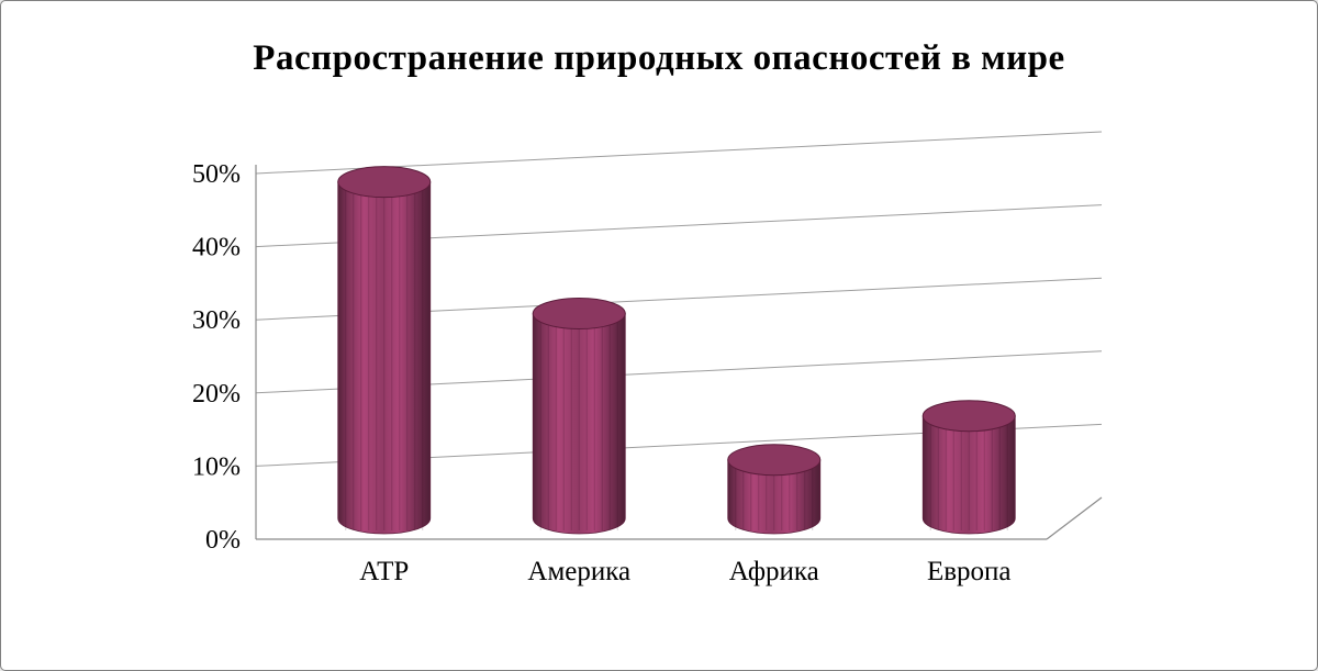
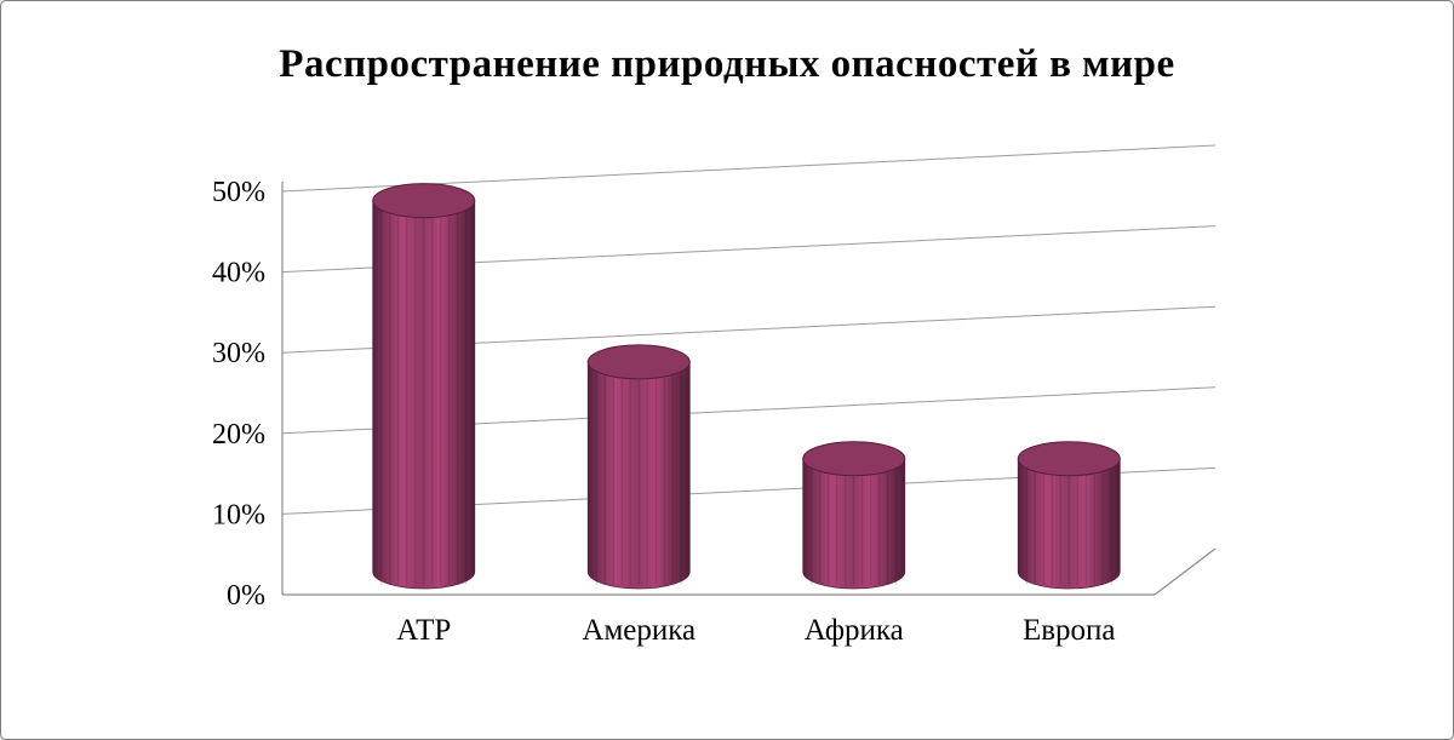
Америка: 28% -> 26%
Африка: 8% -> 14%
